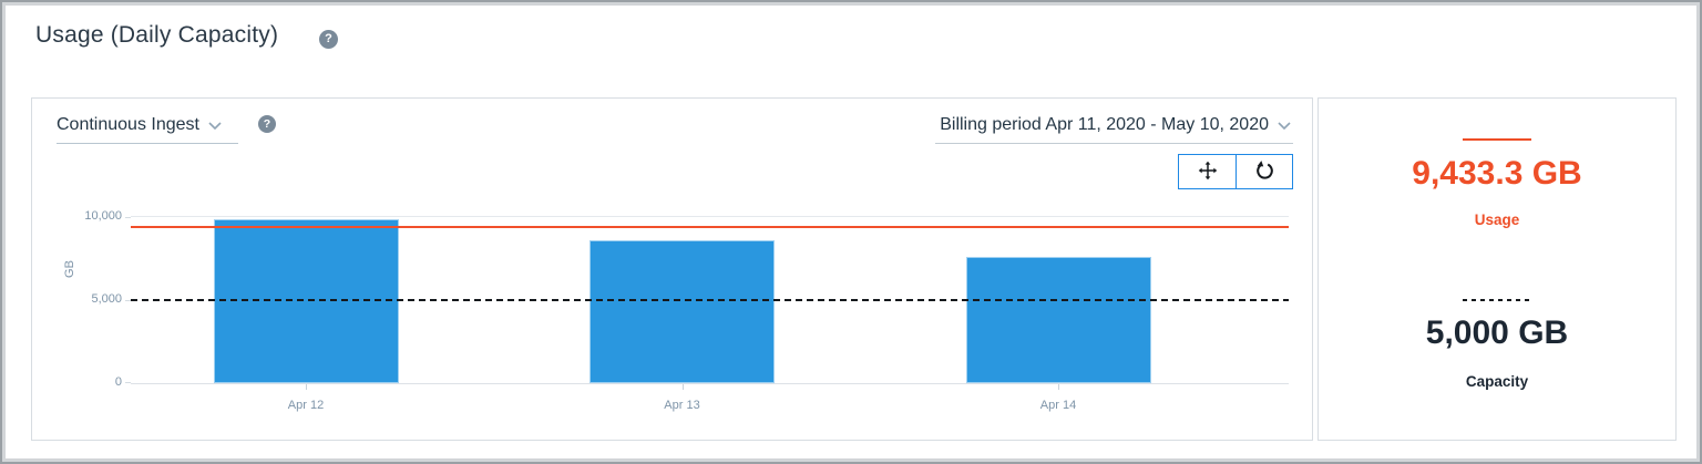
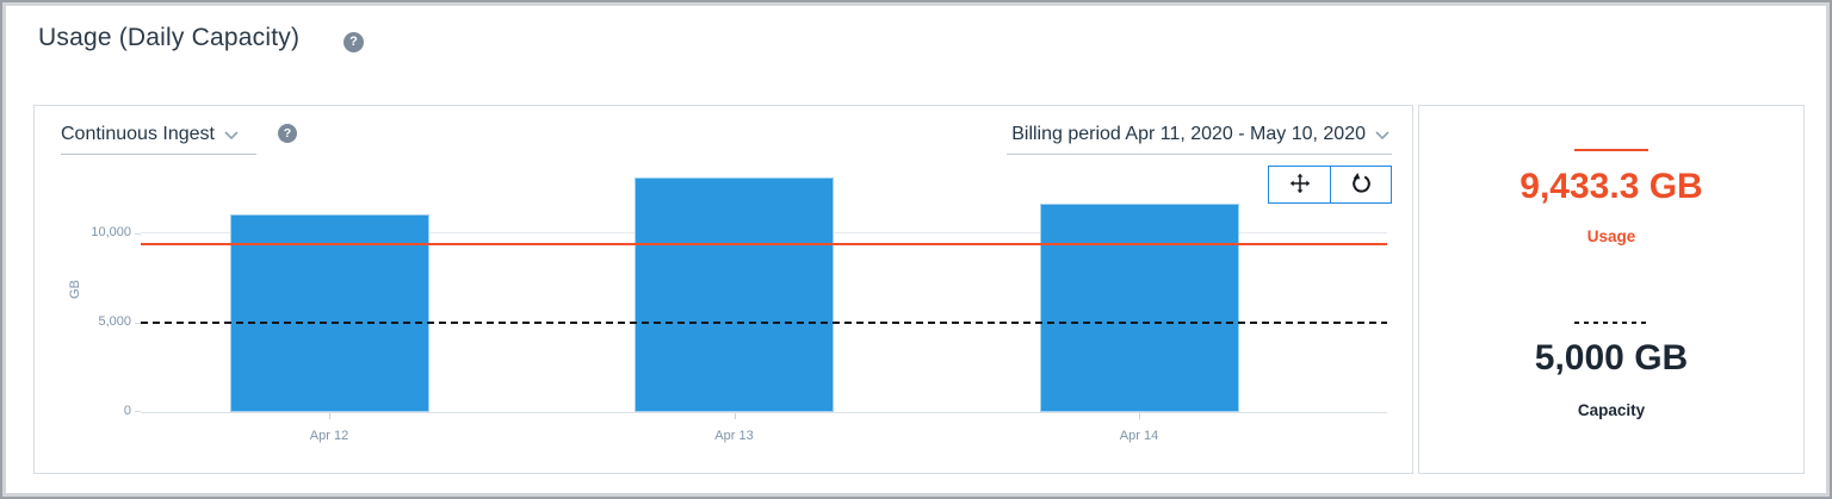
Apr 12: 9900 -> 11000
Apr 13: 8600 -> 13200
Apr 14: 7600 -> 11600
